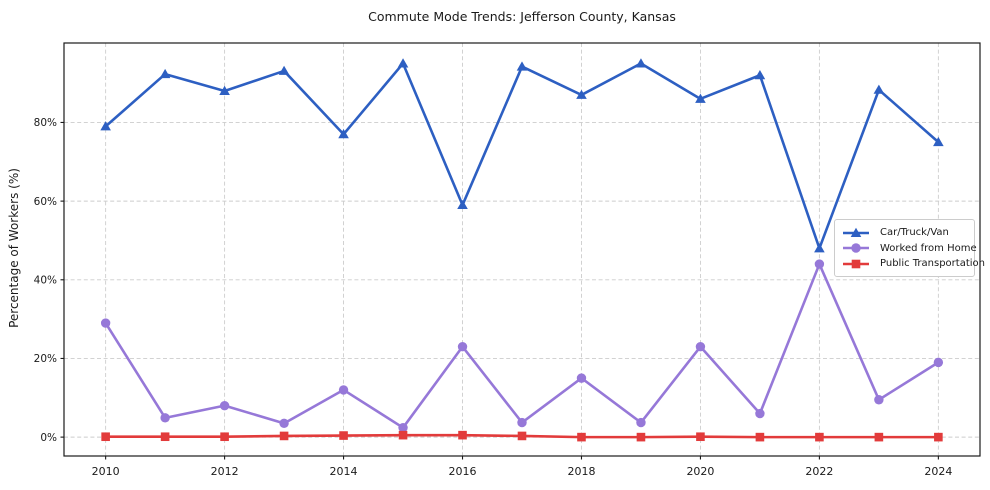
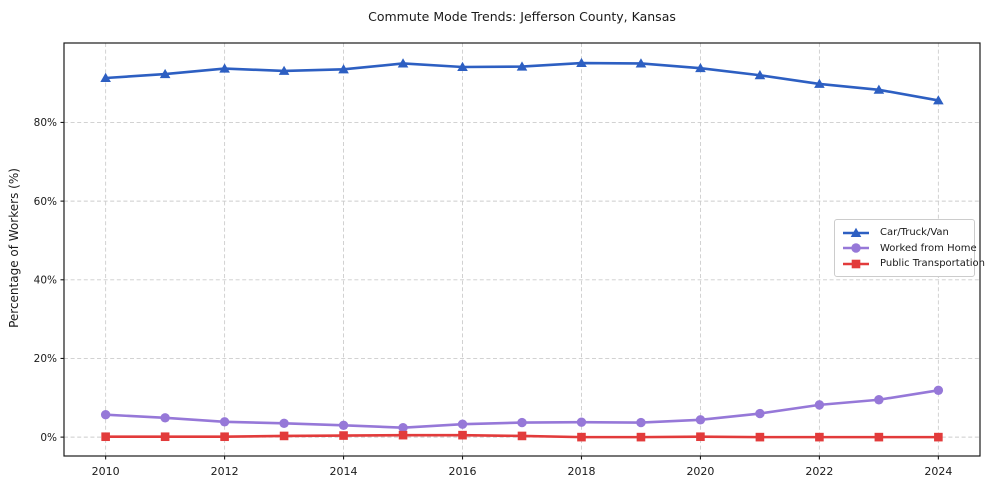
Car/Truck/Van/2010: 79% -> 91%
Worked from Home/2010: 29% -> 6%
Car/Truck/Van/2012: 88% -> 94%
Worked from Home/2012: 8% -> 4%
Car/Truck/Van/2014: 77% -> 94%
Worked from Home/2014: 12% -> 3%
Car/Truck/Van/2016: 59% -> 94%
Worked from Home/2016: 23% -> 3%
Car/Truck/Van/2018: 87% -> 95%
Worked from Home/2018: 15% -> 4%
Car/Truck/Van/2020: 86% -> 94%
Worked from Home/2020: 23% -> 4%
Car/Truck/Van/2022: 48% -> 90%
Worked from Home/2022: 44% -> 8%
Car/Truck/Van/2024: 75% -> 86%
Worked from Home/2024: 19% -> 12%
